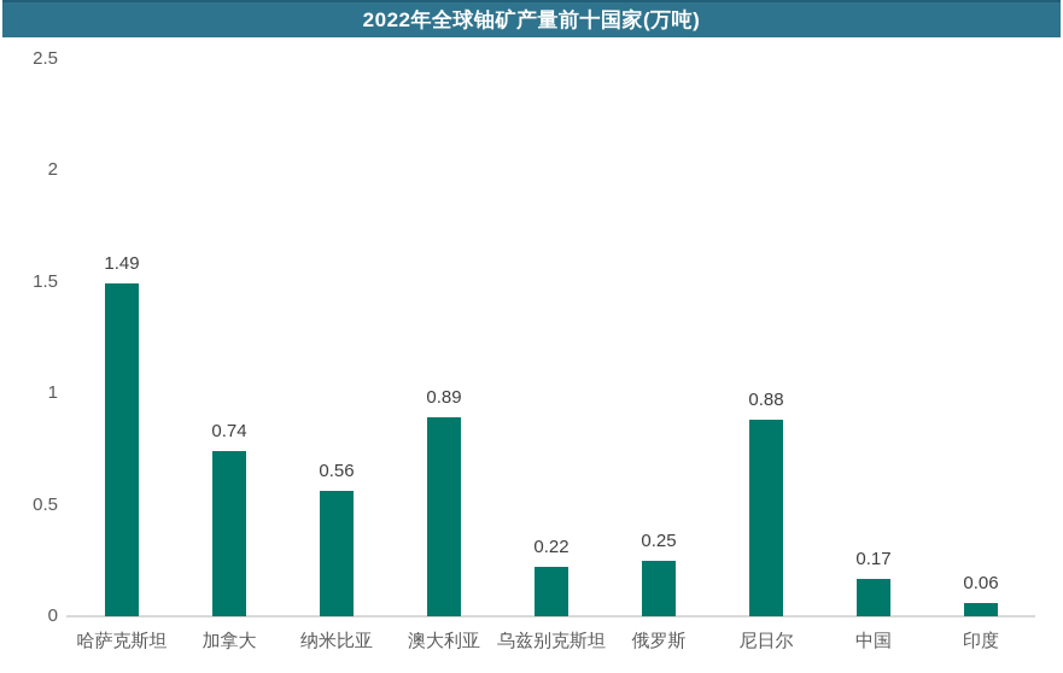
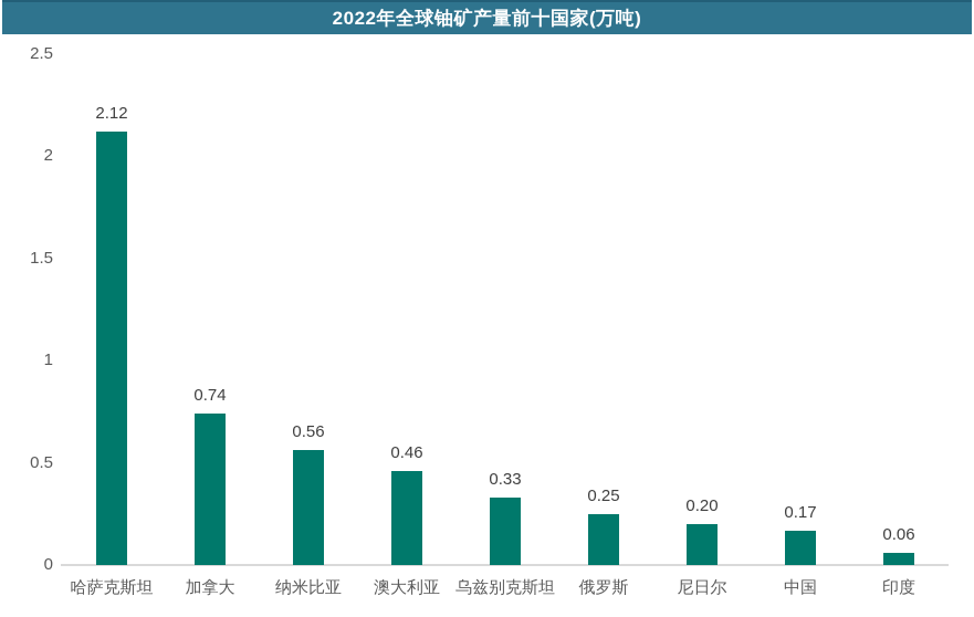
哈萨克斯坦: 1.49 -> 2.12
澳大利亚: 0.89 -> 0.46
乌兹别克斯坦: 0.22 -> 0.33
尼日尔: 0.88 -> 0.20
